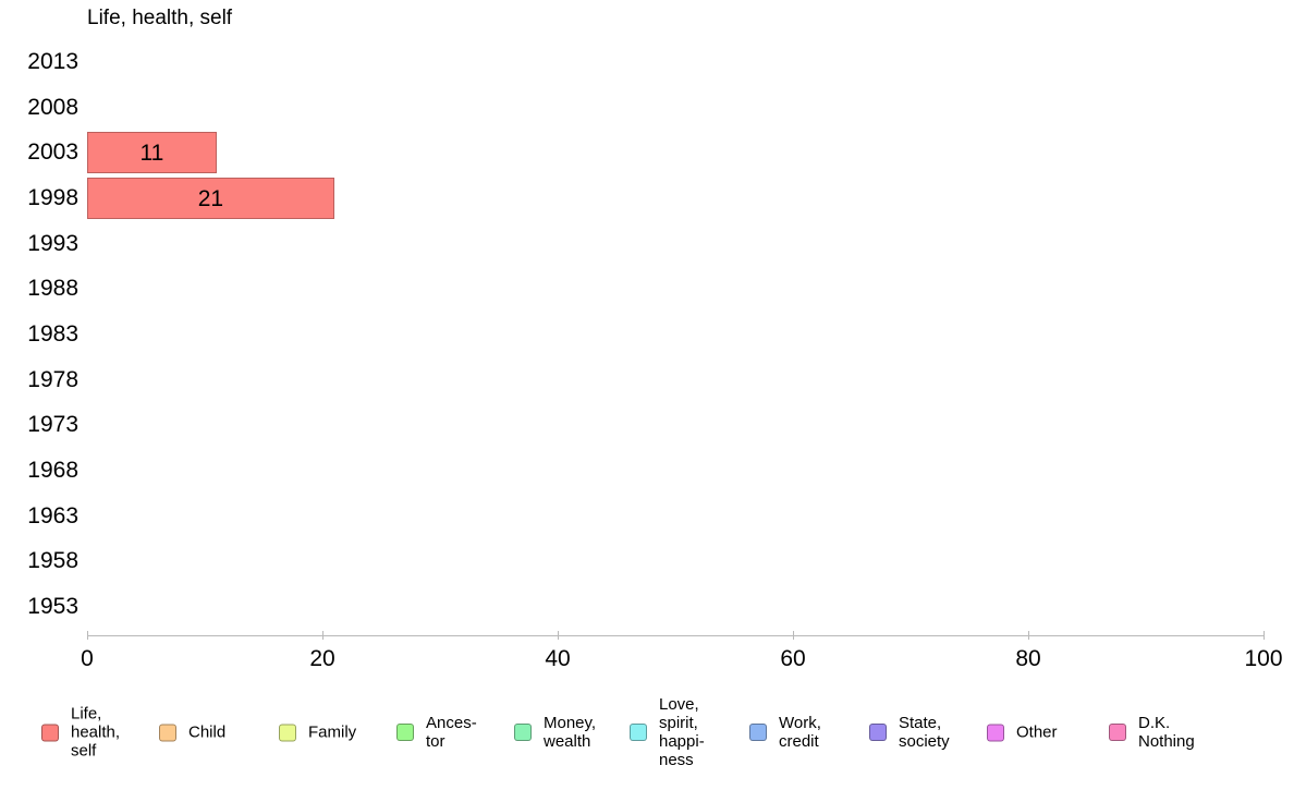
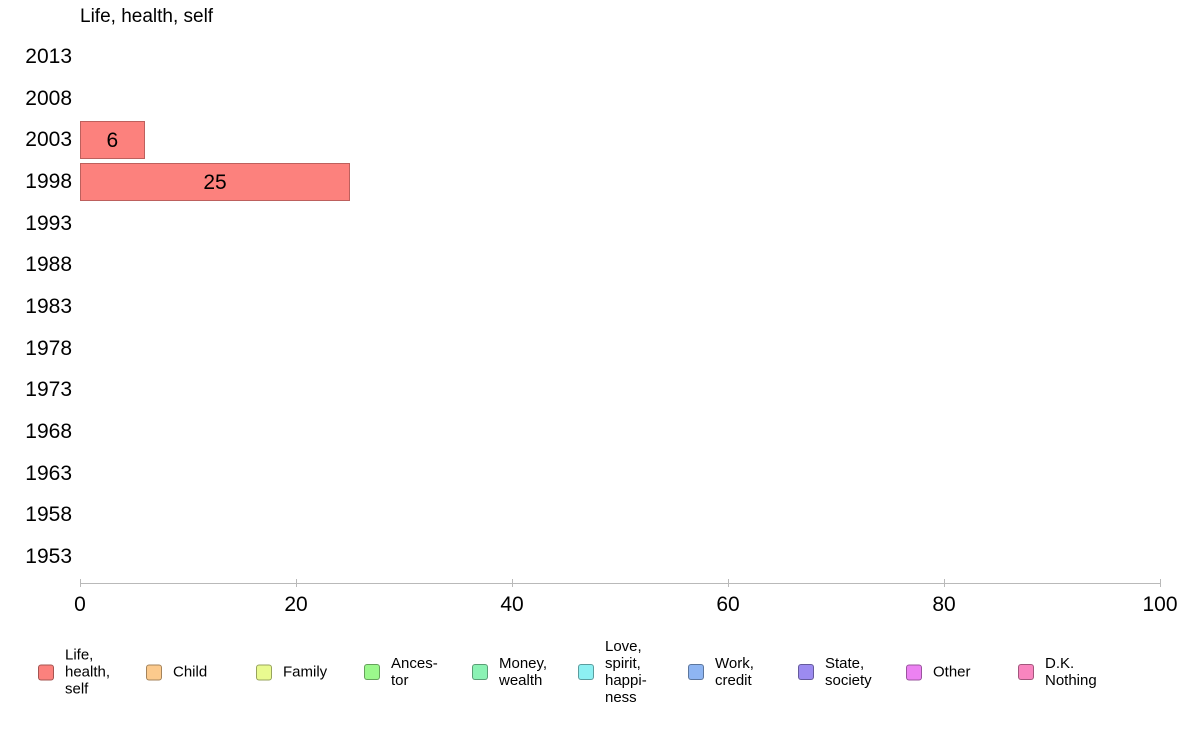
2003: 11 -> 6
1998: 21 -> 25
